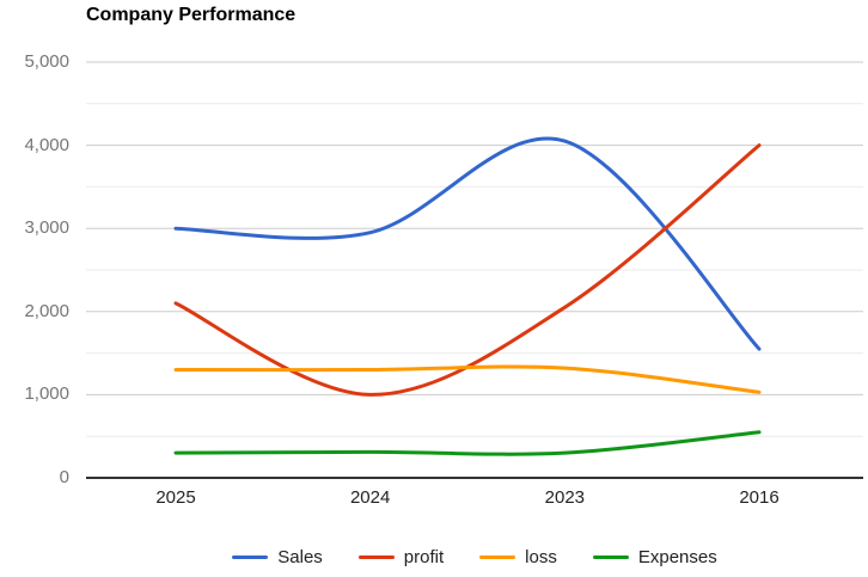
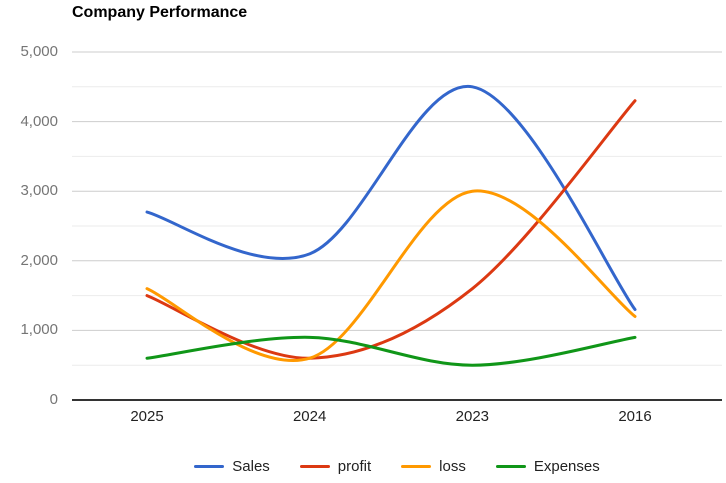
Sales/2025: 3000 -> 2700
profit/2025: 2100 -> 1500
loss/2025: 1300 -> 1600
Expenses/2025: 300 -> 600
Sales/2024: 3000 -> 2100
profit/2024: 1000 -> 600
loss/2024: 1300 -> 600
Expenses/2024: 300 -> 900
Sales/2023: 4000 -> 4500
profit/2023: 2000 -> 1600
loss/2023: 1300 -> 3000
Expenses/2023: 300 -> 500
Sales/2016: 1600 -> 1300
profit/2016: 4000 -> 4300
loss/2016: 1000 -> 1200
Expenses/2016: 600 -> 900
